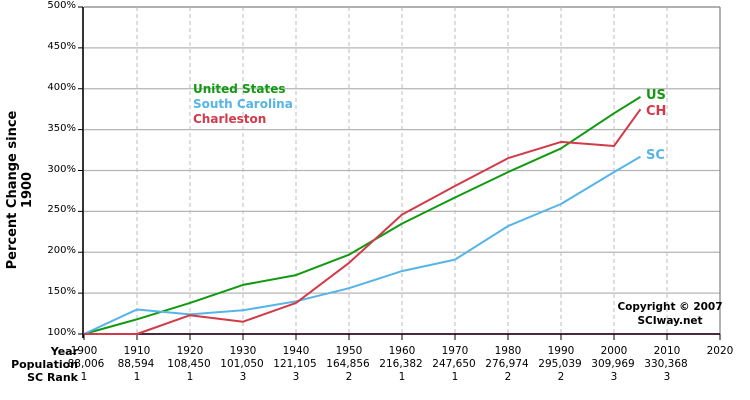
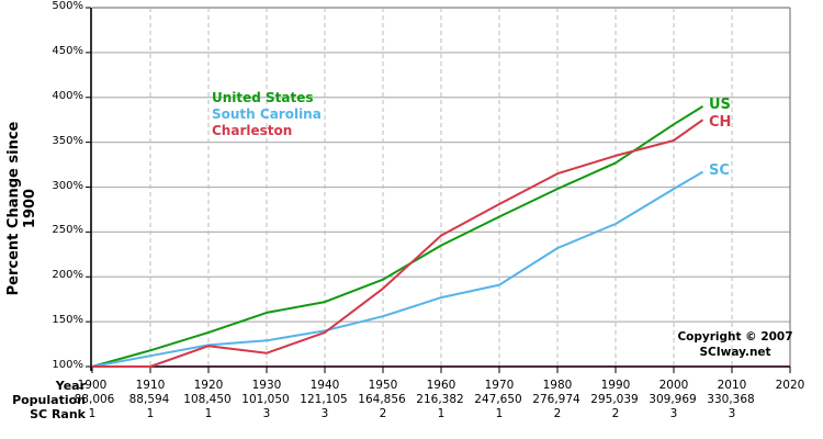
South Carolina/1910: 130% -> 110%
Charleston/2000: 330% -> 350%
